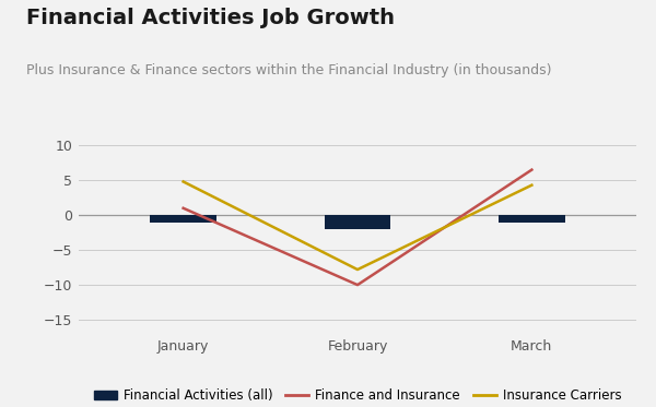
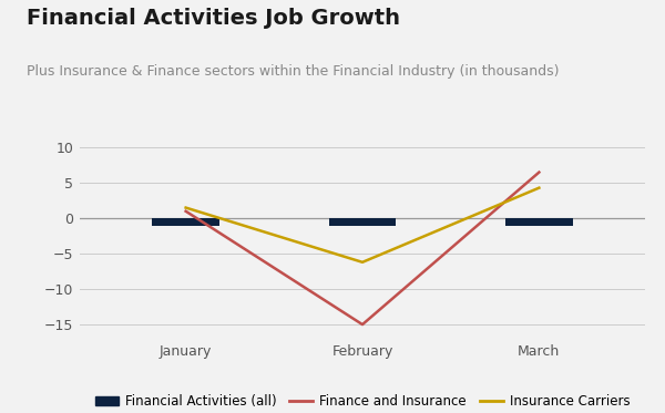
Insurance Carriers/January: 4.8 -> 1.5
Financial Activities (all)/February: -2 -> -1
Finance and Insurance/February: -10.0 -> -15.0
Insurance Carriers/February: -7.8 -> -6.2
